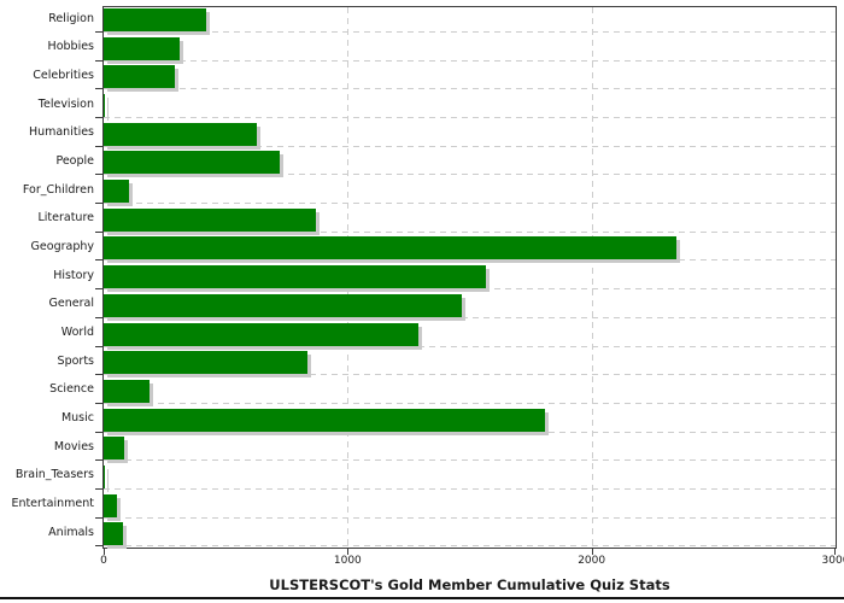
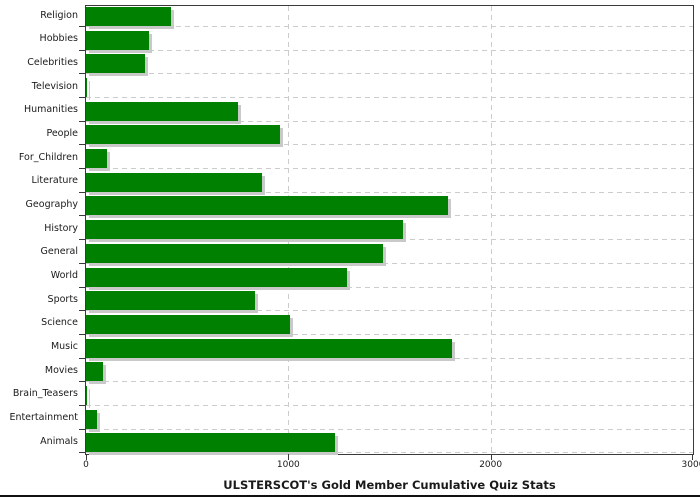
Humanities: 630 -> 750
People: 720 -> 960
Geography: 2350 -> 1790
Science: 190 -> 1010
Animals: 80 -> 1230
